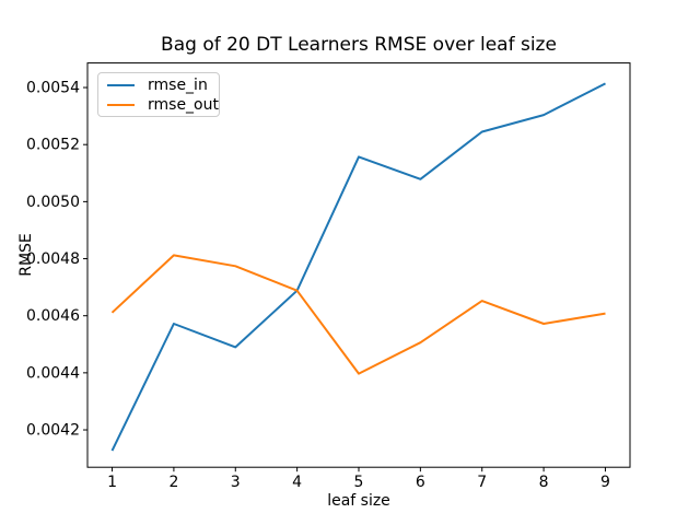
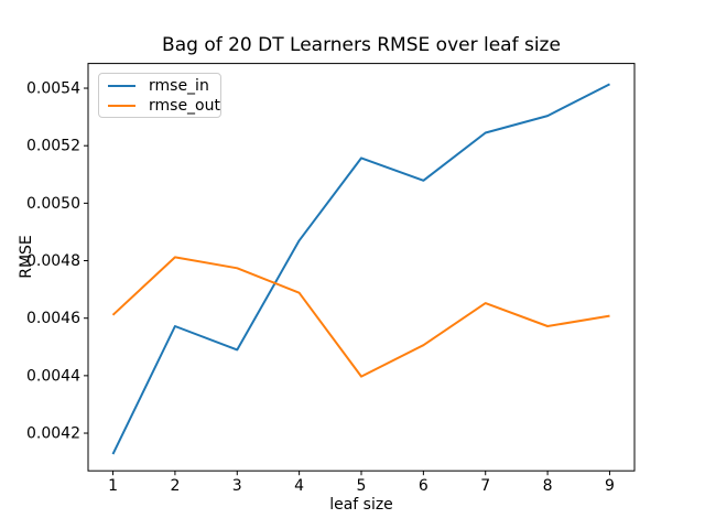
rmse_in/4: 0.00469 -> 0.00487
